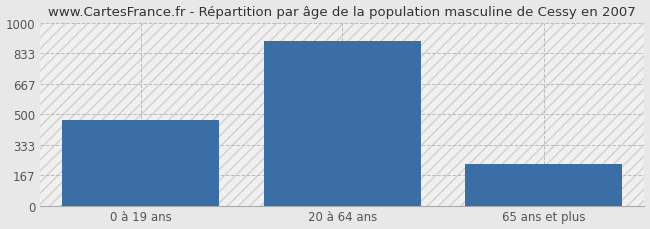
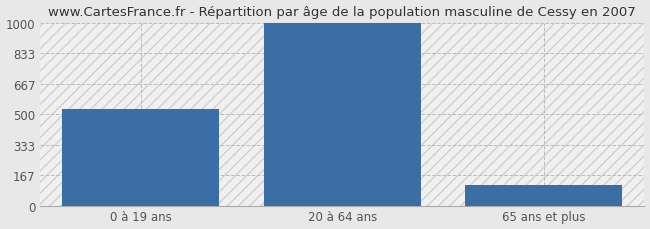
0 à 19 ans: 470 -> 530
20 à 64 ans: 900 -> 1000
65 ans et plus: 230 -> 110
